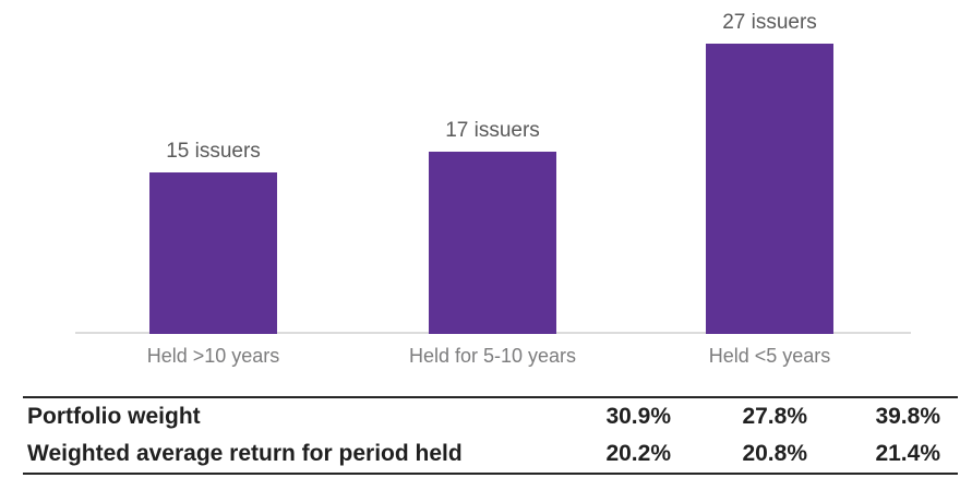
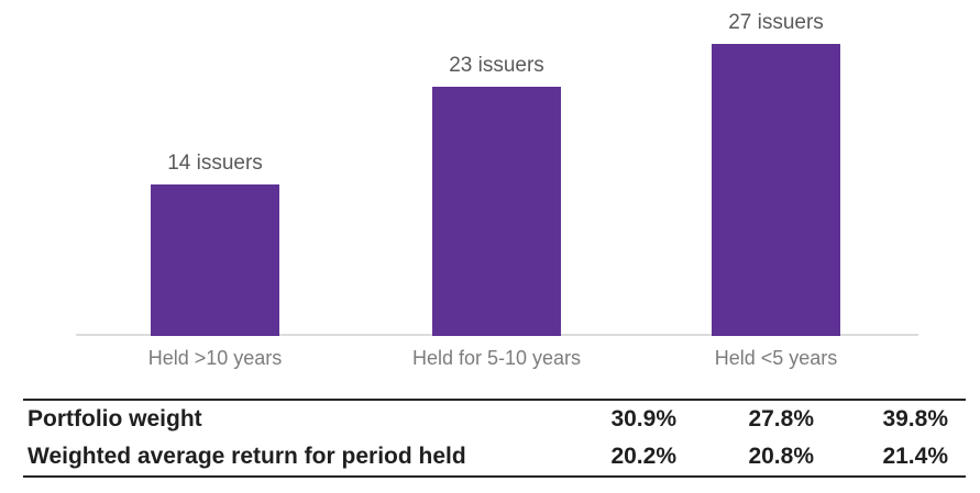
Held >10 years: 15 -> 14
Held for 5-10 years: 17 -> 23
